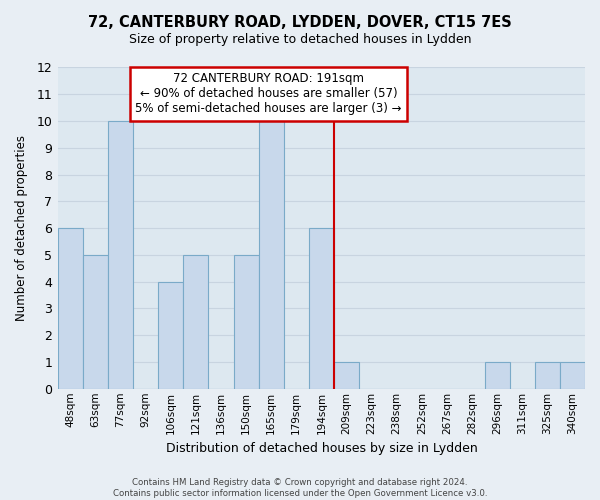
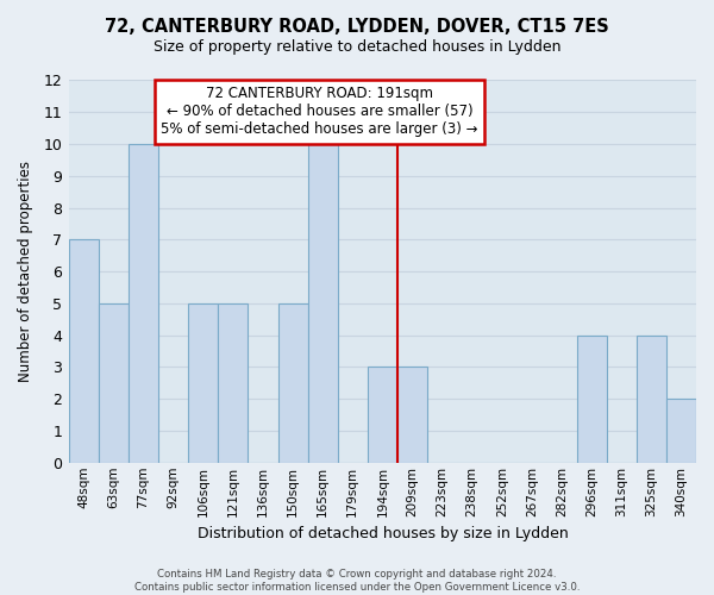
48sqm: 6 -> 7
106sqm: 4 -> 5
194sqm: 6 -> 3
209sqm: 1 -> 3
296sqm: 1 -> 4
325sqm: 1 -> 4
340sqm: 1 -> 2
